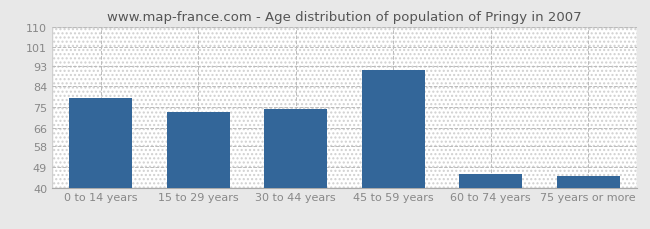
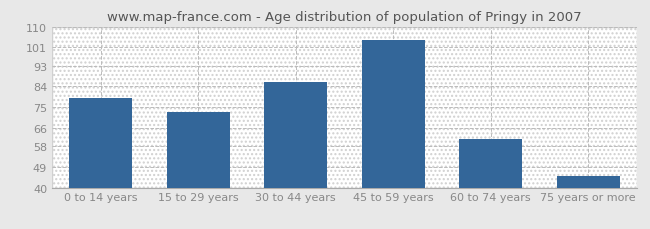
30 to 44 years: 74 -> 86
45 to 59 years: 91 -> 104
60 to 74 years: 46 -> 61
